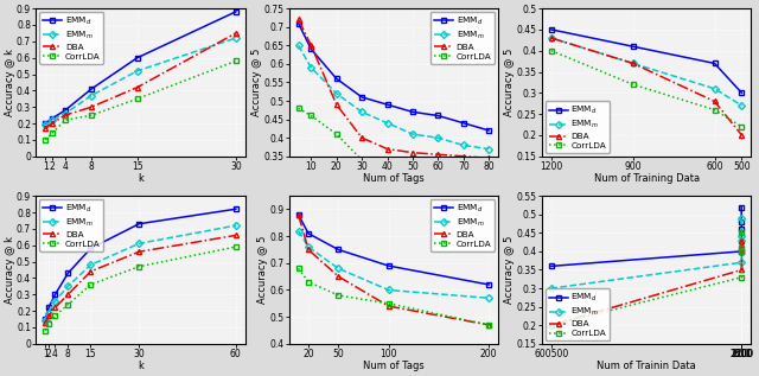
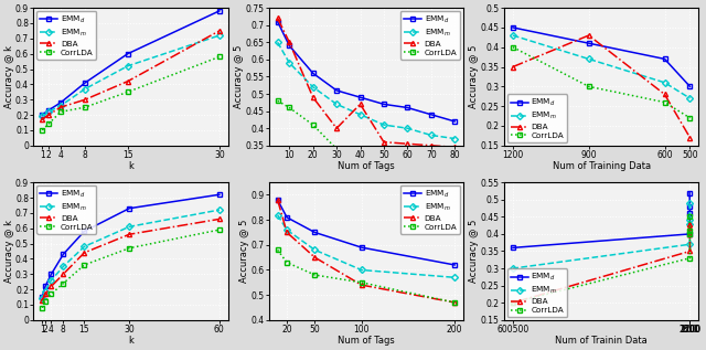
DBA/40: 0.370 -> 0.470
DBA/1200: 0.43 -> 0.35
DBA/900: 0.37 -> 0.43
CorrLDA/900: 0.32 -> 0.30
DBA/500: 0.20 -> 0.17
